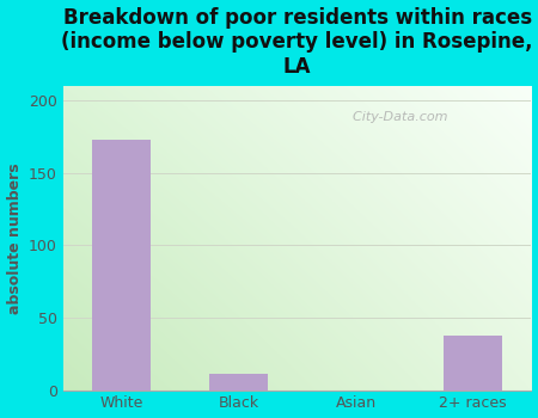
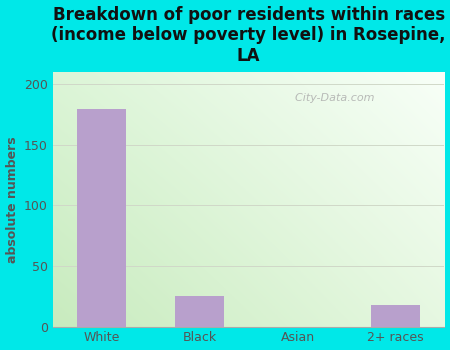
White: 173 -> 180
Black: 11 -> 25
2+ races: 38 -> 18
